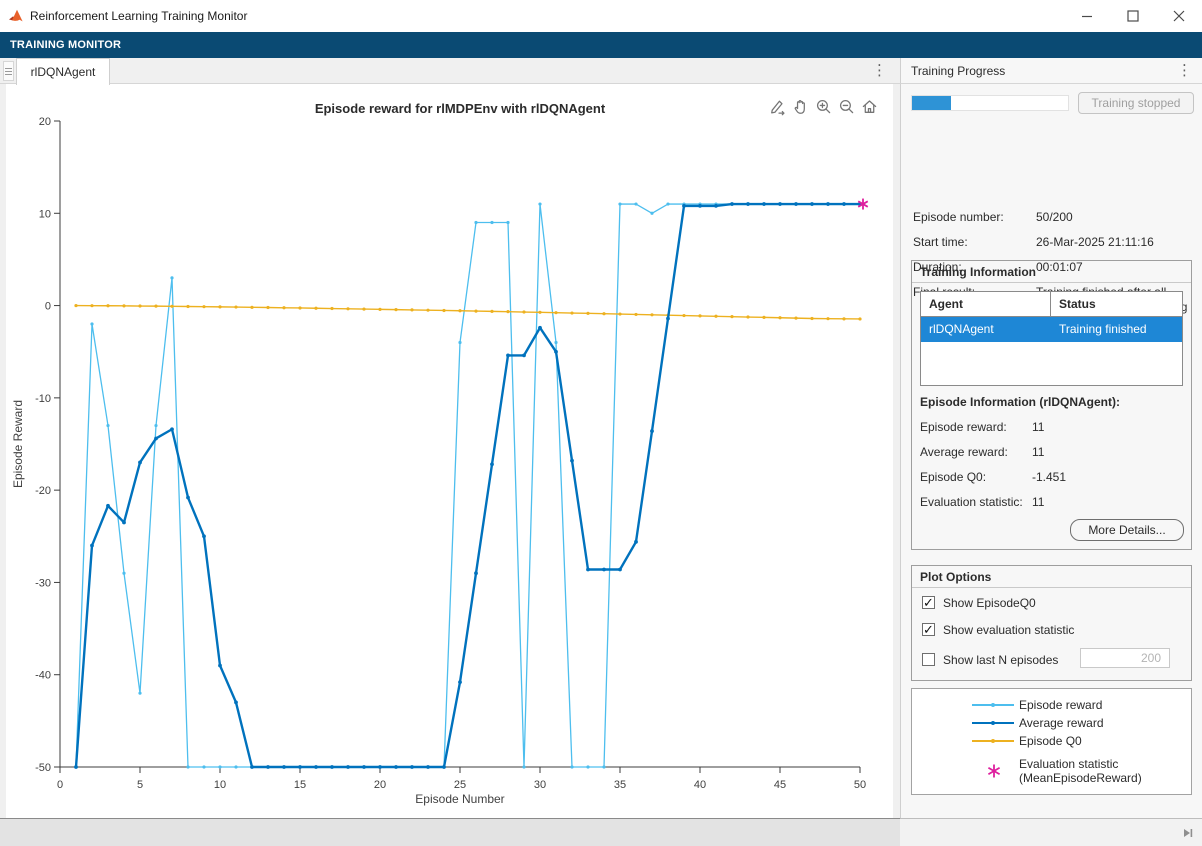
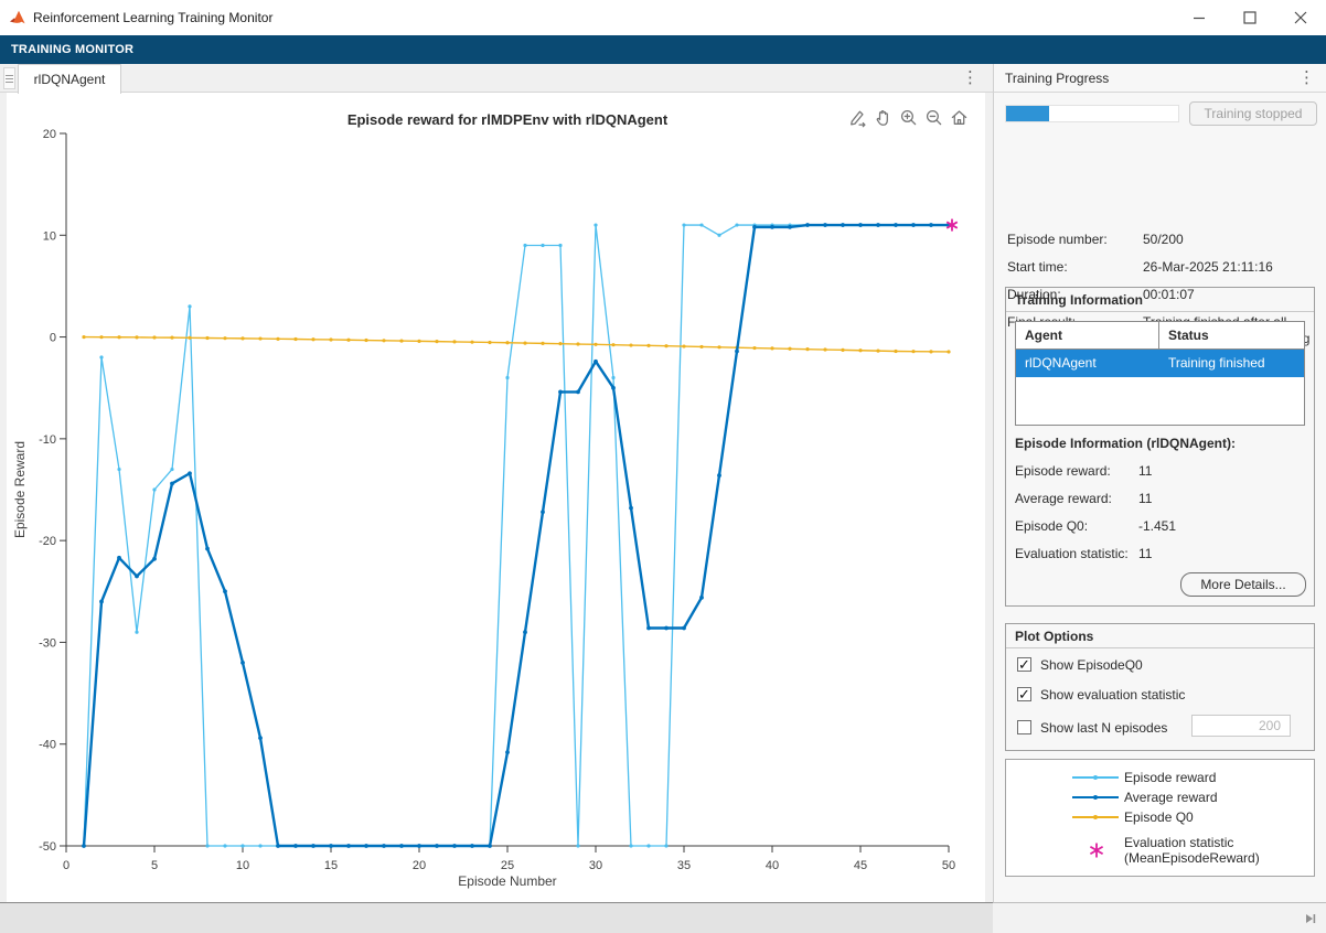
Episode reward/5: -42 -> -15
Average reward/5: -17 -> -22
Average reward/10: -39 -> -32
Average reward/11: -43 -> -39
